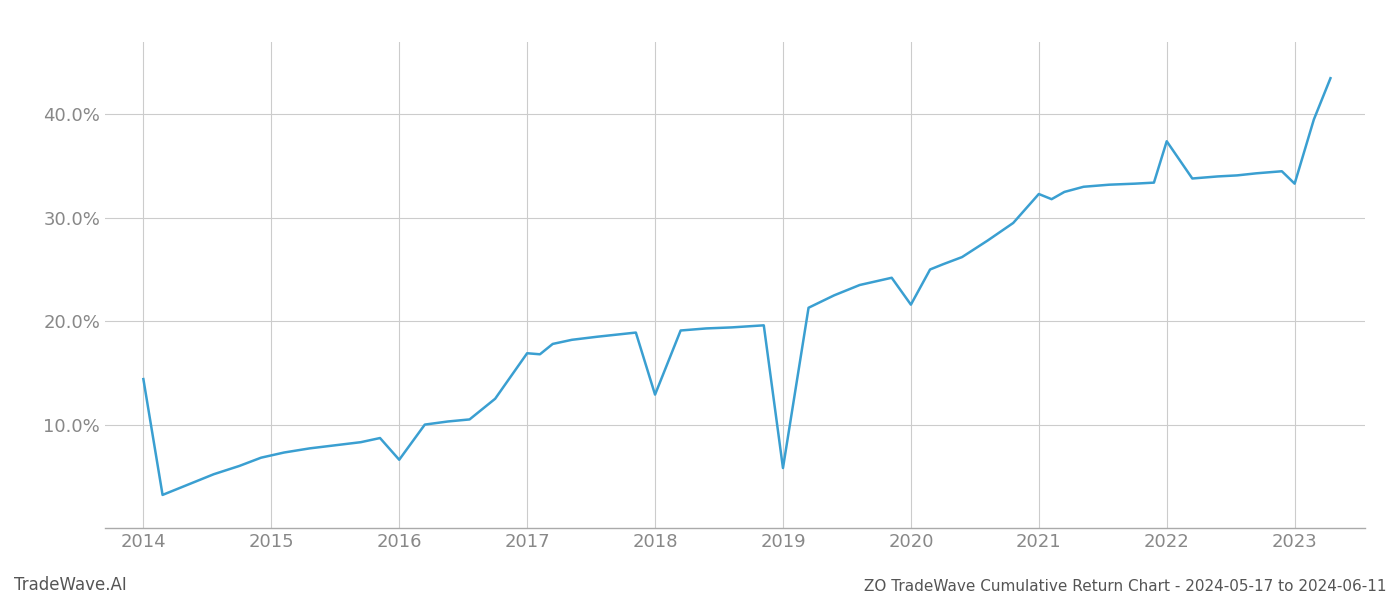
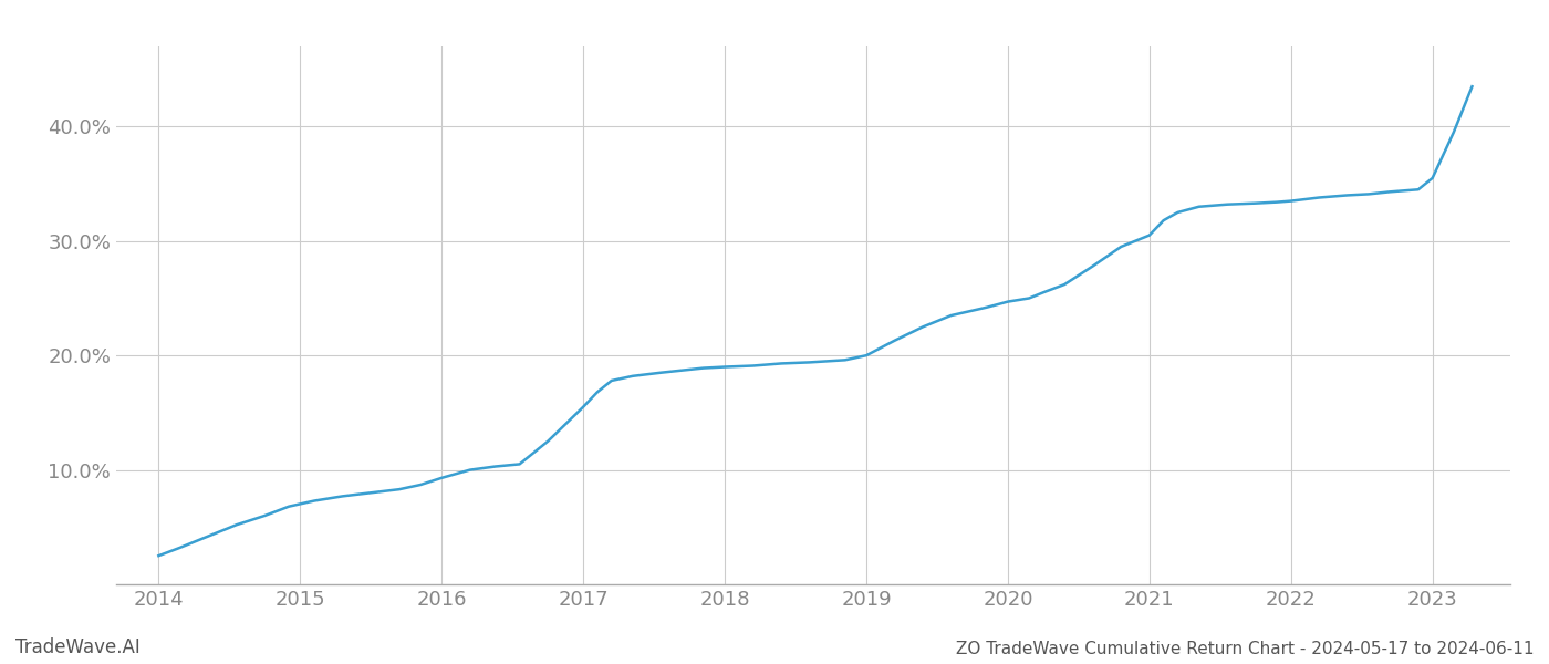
2014: 14.4% -> 2.5%
2016: 6.6% -> 9.3%
2017: 16.9% -> 15.5%
2018: 12.9% -> 19.0%
2019: 5.8% -> 20.0%
2020: 21.6% -> 24.7%
2021: 32.3% -> 30.5%
2022: 37.4% -> 33.5%
2023: 33.3% -> 35.5%
